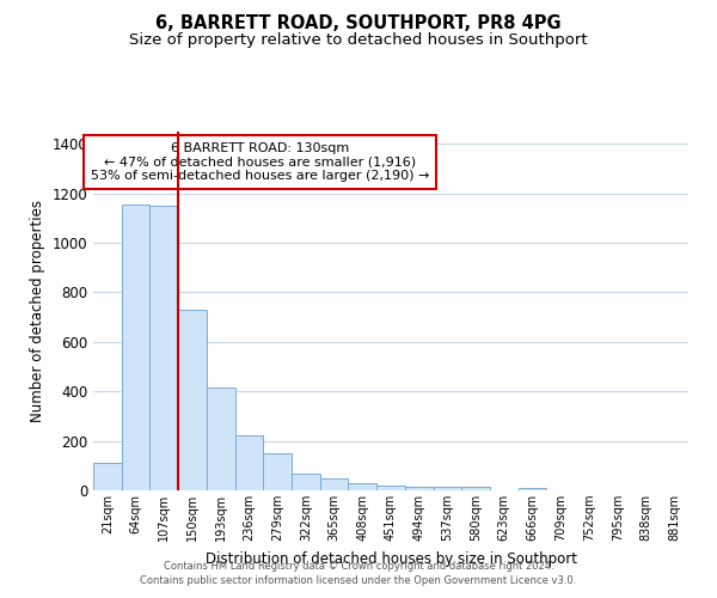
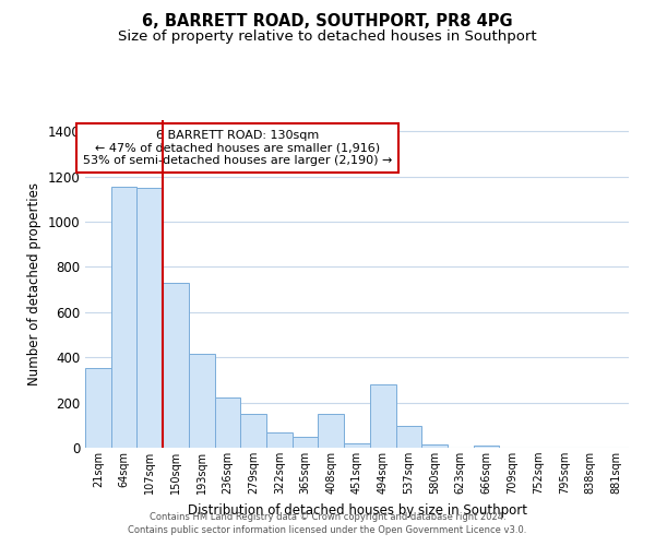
21sqm: 110 -> 355
408sqm: 30 -> 150
494sqm: 15 -> 280
537sqm: 15 -> 95
